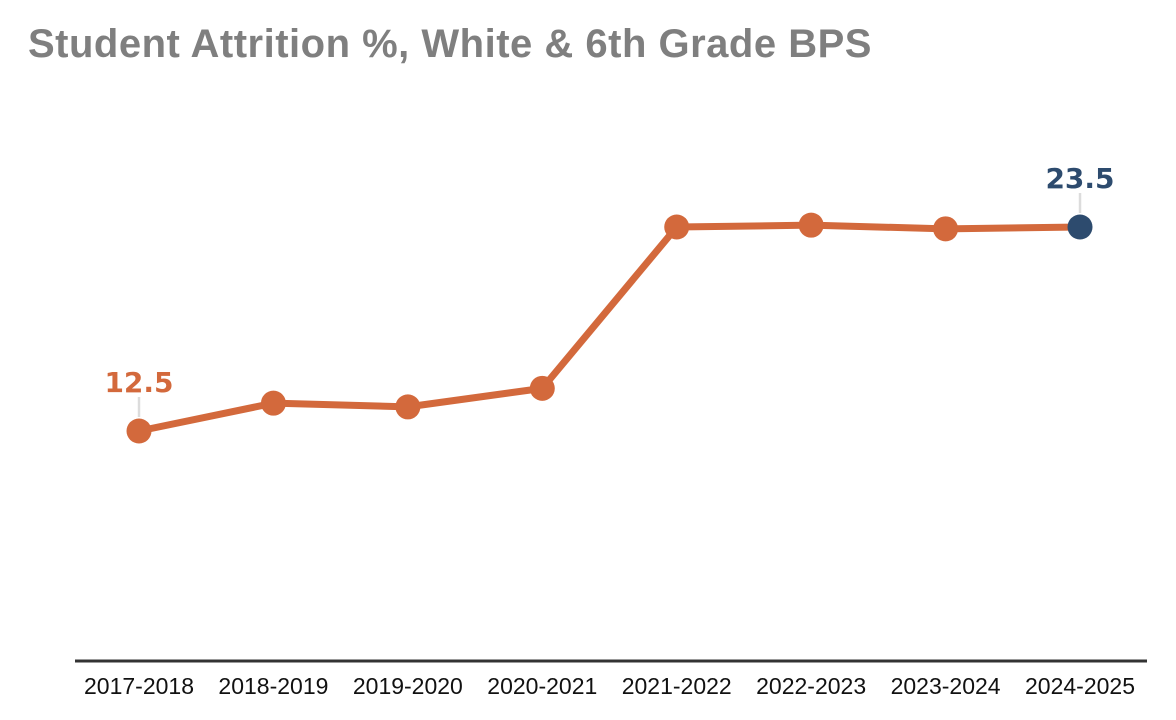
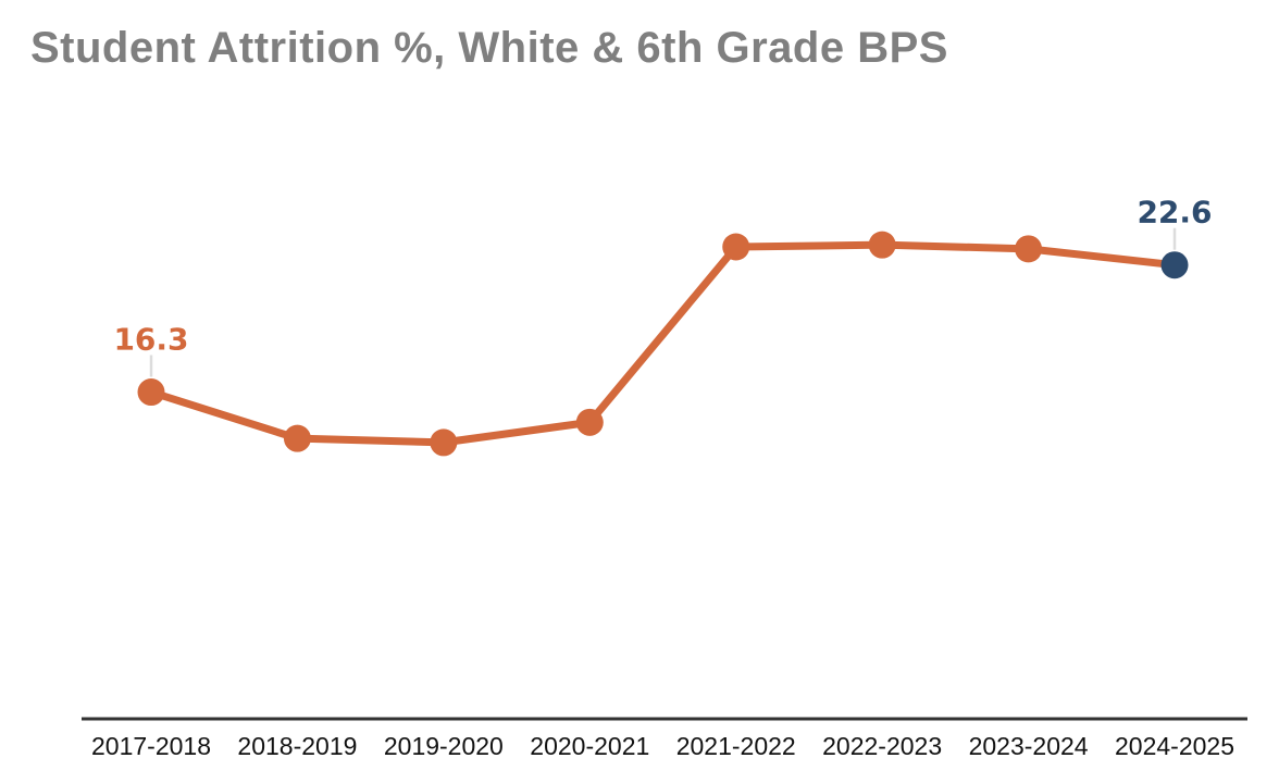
2017-2018: 12.5 -> 16.3
2024-2025: 23.5 -> 22.6
